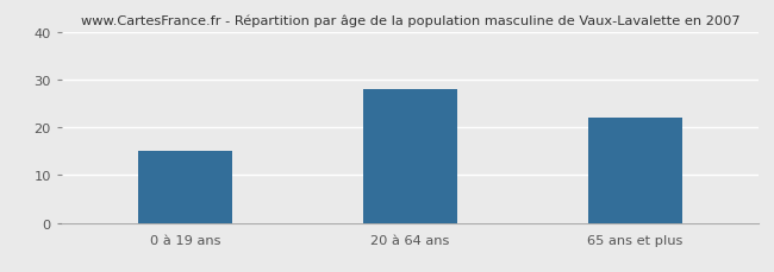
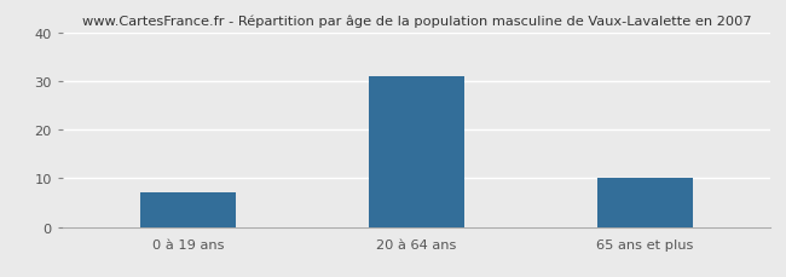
0 à 19 ans: 15 -> 7
20 à 64 ans: 28 -> 31
65 ans et plus: 22 -> 10
